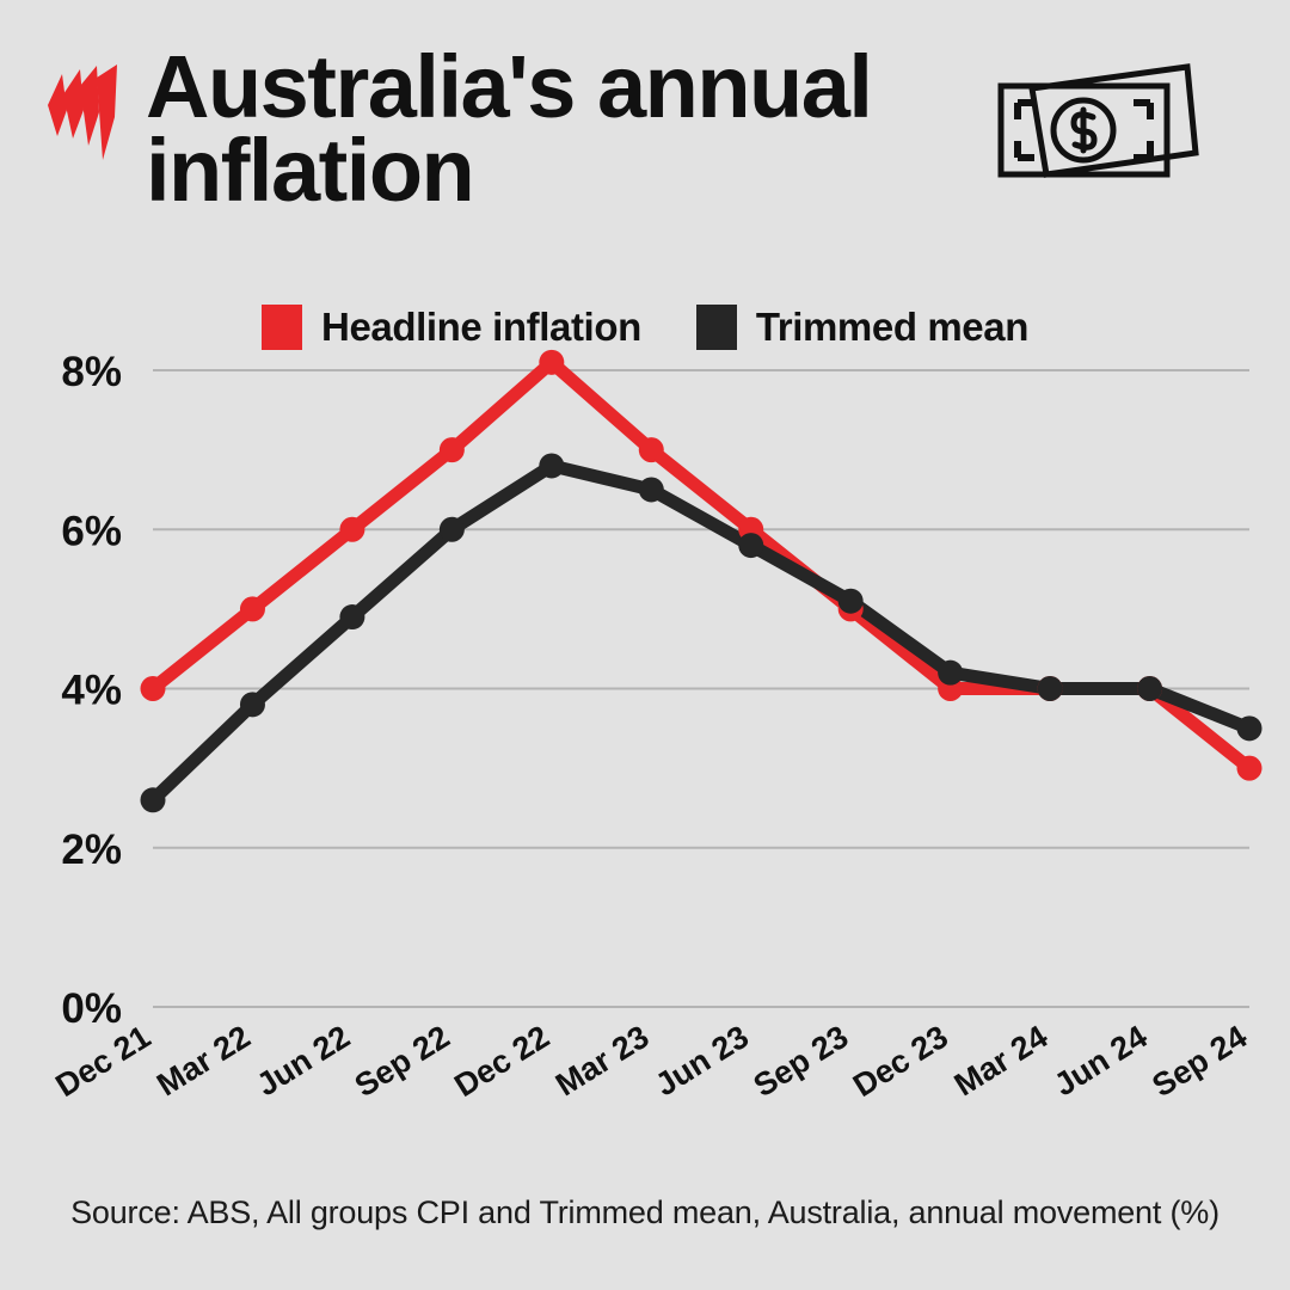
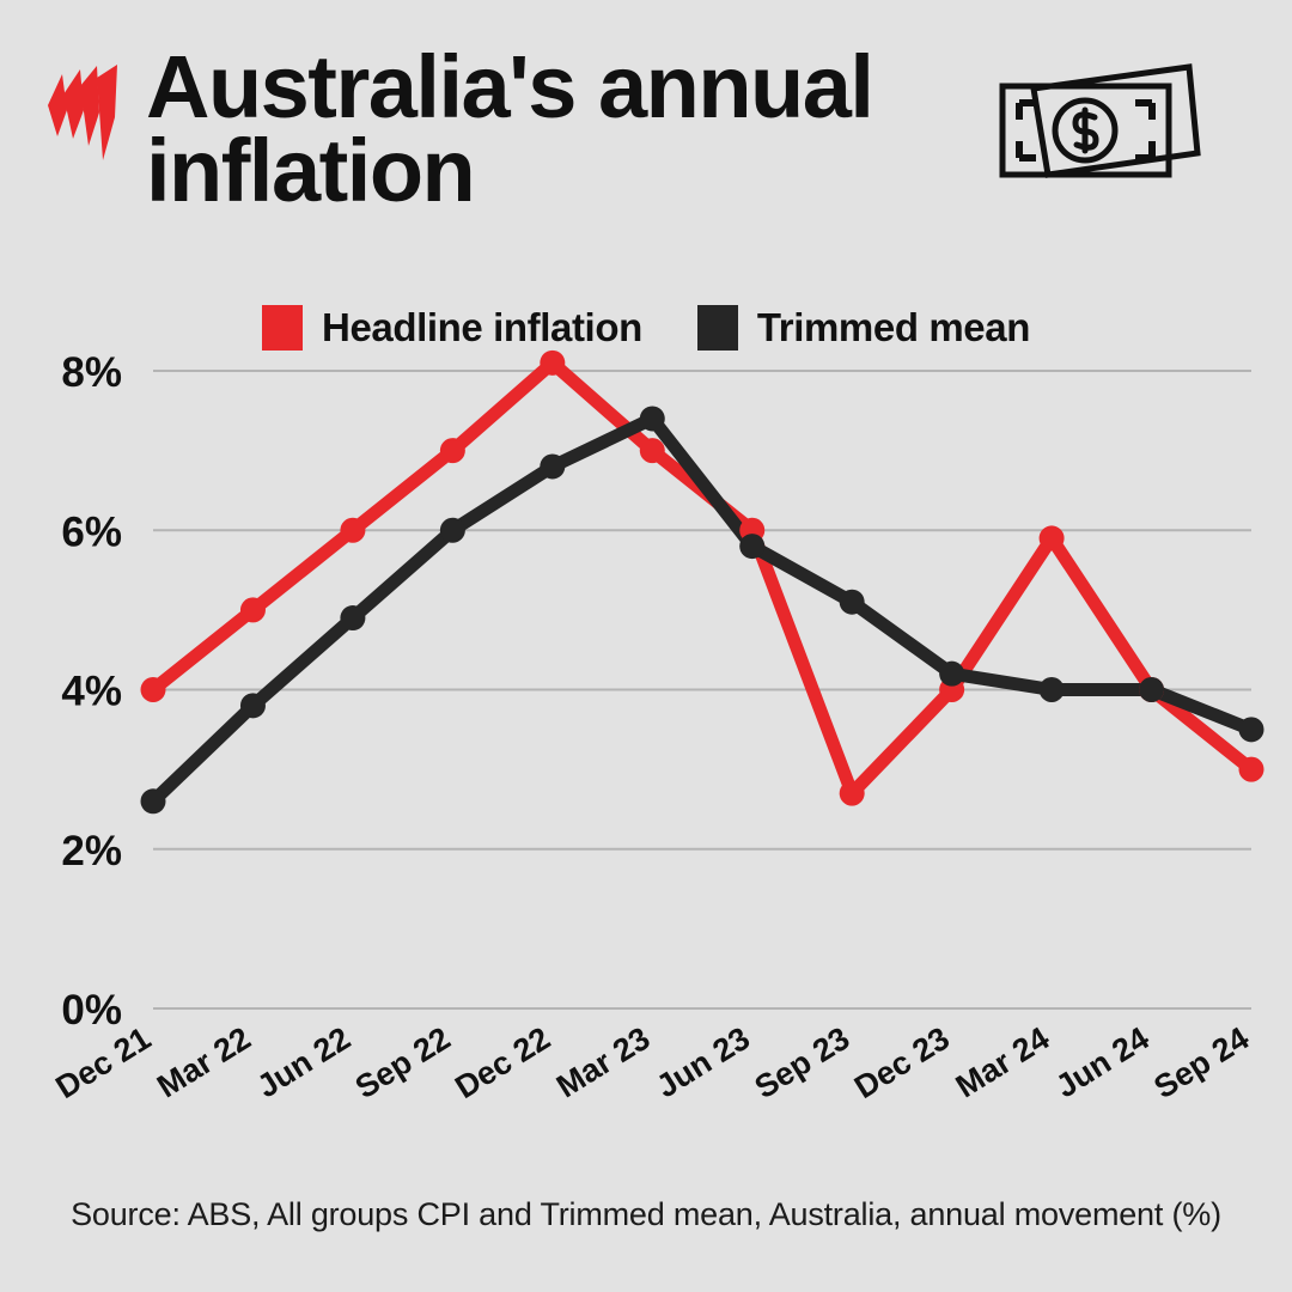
Trimmed mean/Mar 23: 6.5% -> 7.4%
Headline inflation/Sep 23: 5.0% -> 2.7%
Headline inflation/Mar 24: 4.0% -> 5.9%
